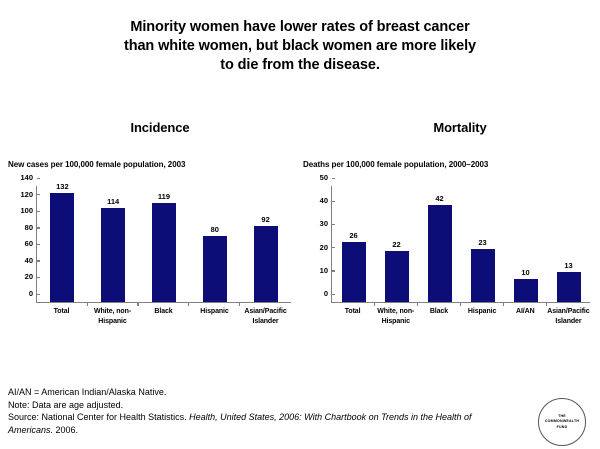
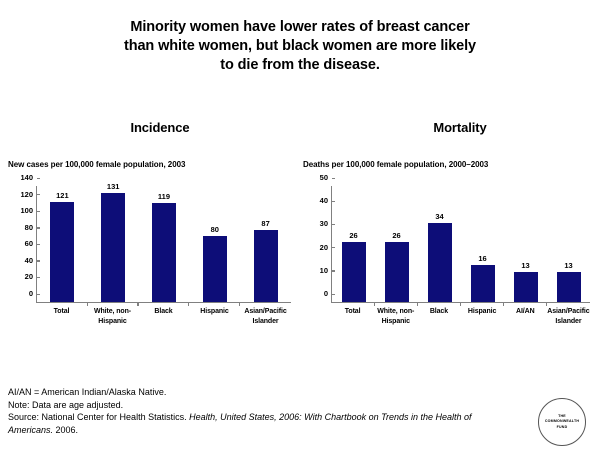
Incidence/Total: 132 -> 121
Incidence/White, non-Hispanic: 114 -> 131
Incidence/Asian/Pacific Islander: 92 -> 87
Mortality/White, non-Hispanic: 22 -> 26
Mortality/Black: 42 -> 34
Mortality/Hispanic: 23 -> 16
Mortality/AI/AN: 10 -> 13
